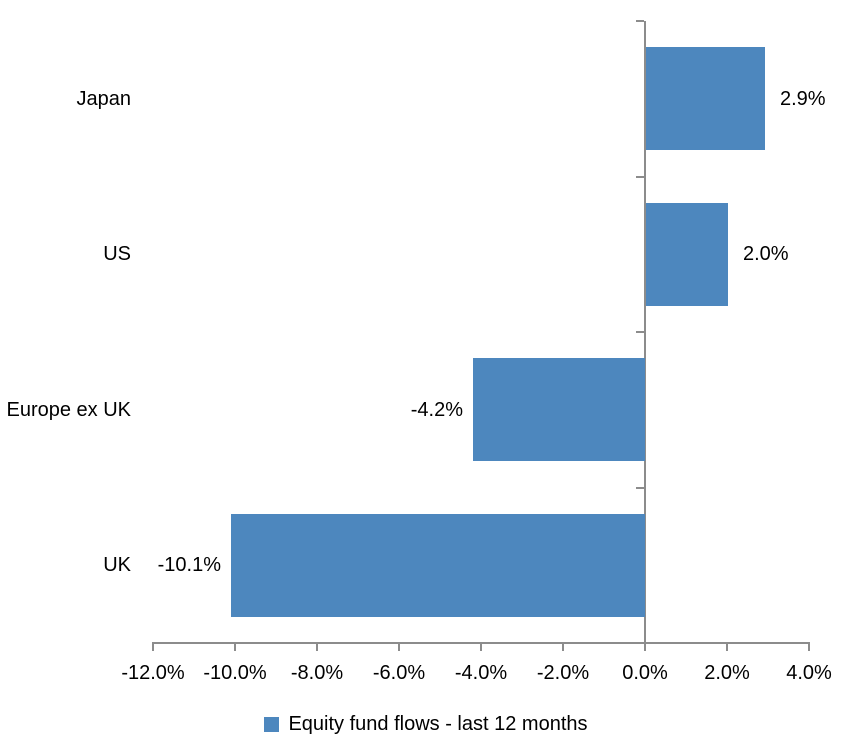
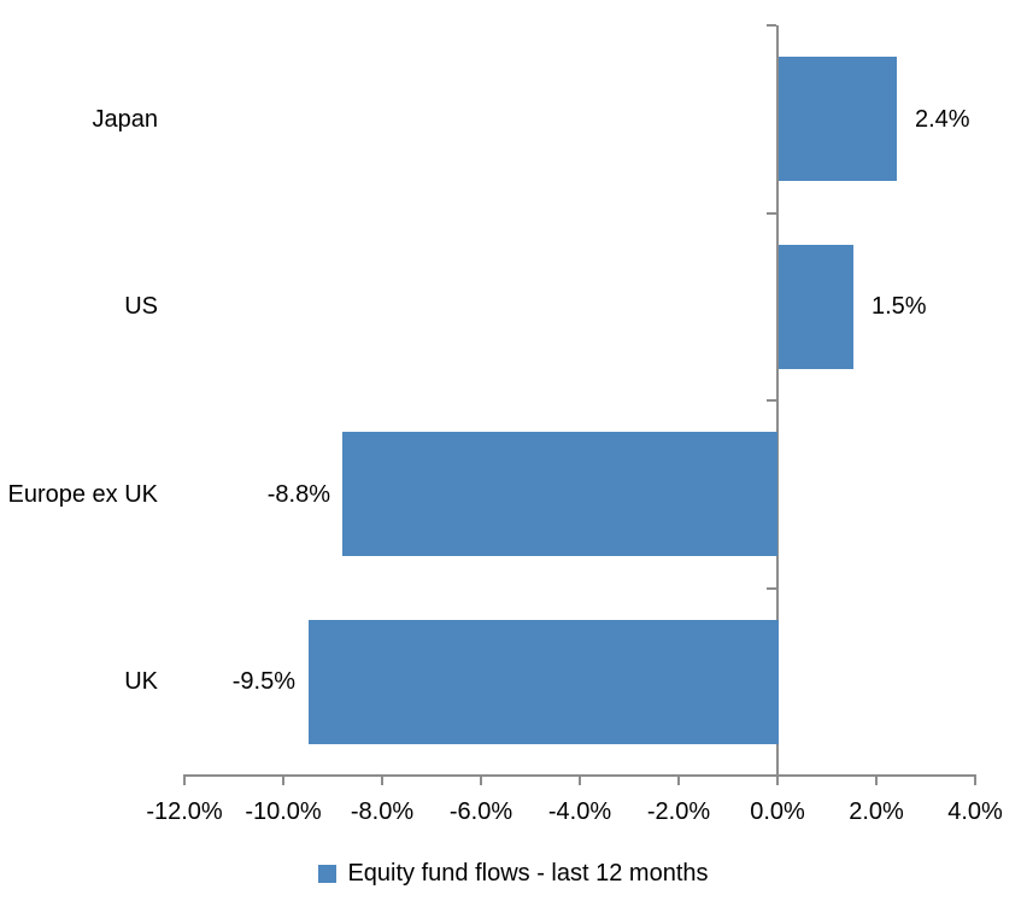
Japan: 2.9% -> 2.4%
US: 2.0% -> 1.5%
Europe ex UK: -4.2% -> -8.8%
UK: -10.1% -> -9.5%
